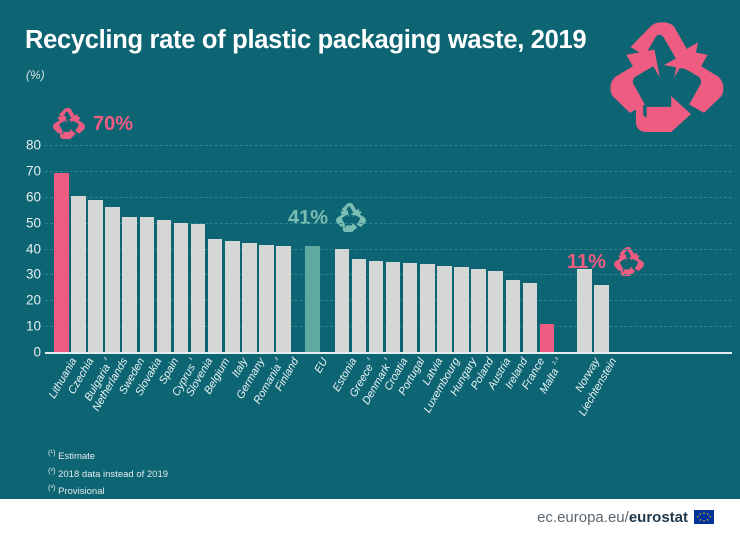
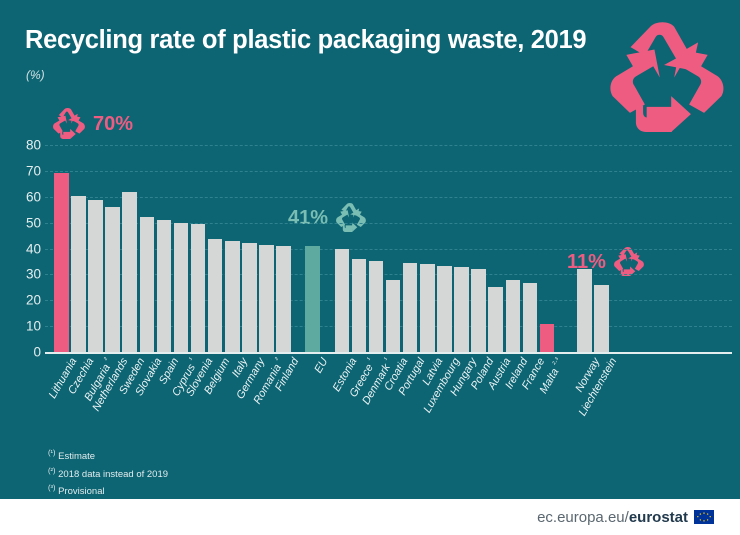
Sweden: 52 -> 62
Croatia: 35 -> 28
Austria: 31 -> 25
